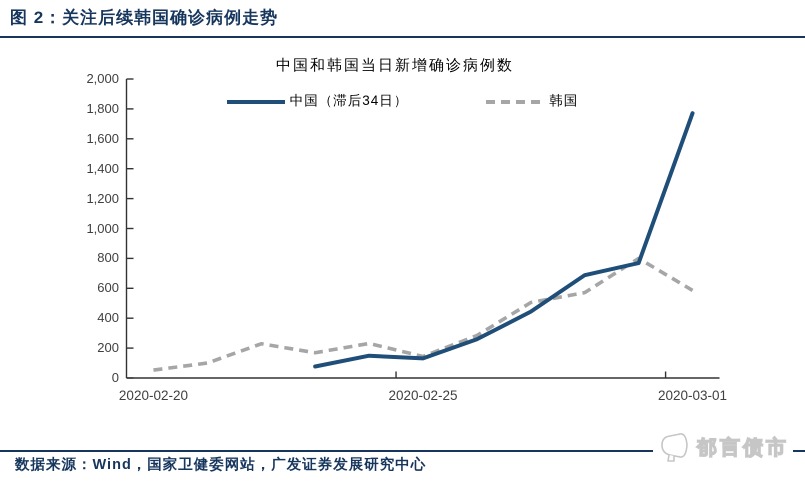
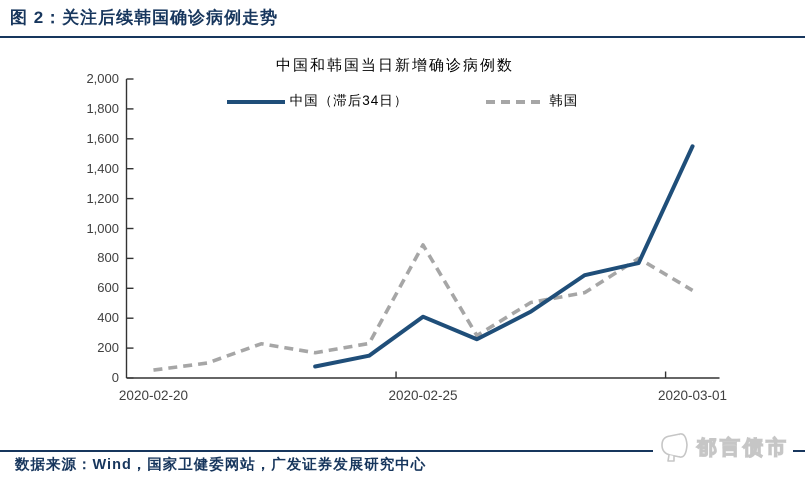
韩国/2020-02-25: 140 -> 890
中国（滞后34日）/2020-02-25: 130 -> 410
中国（滞后34日）/2020-03-01: 1770 -> 1550
